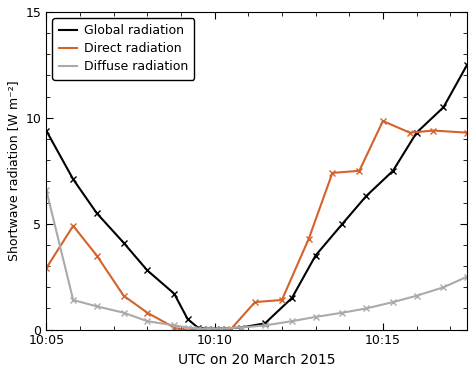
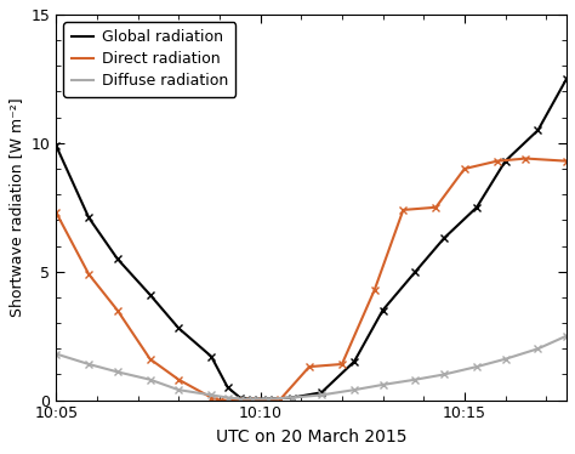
Global radiation/10:05: 9.40 -> 9.90
Direct radiation/10:05: 2.90 -> 7.30
Diffuse radiation/10:05: 6.60 -> 1.80
Direct radiation/10:15: 9.85 -> 9.00
